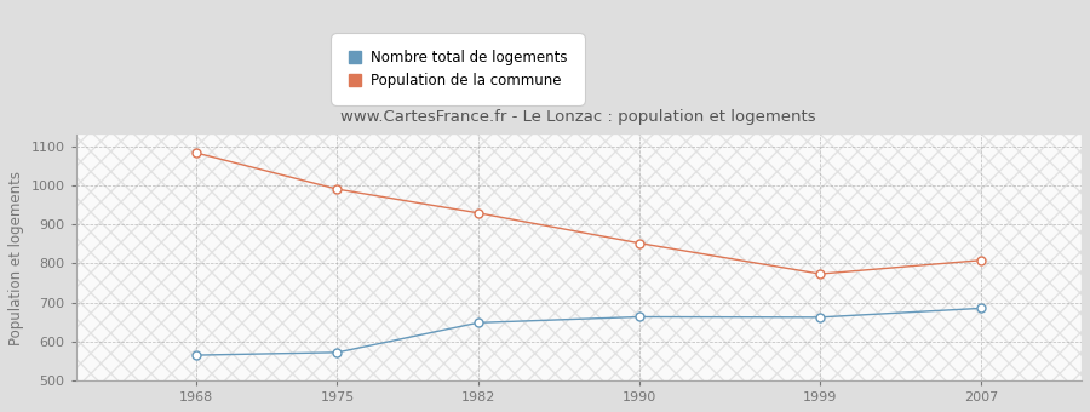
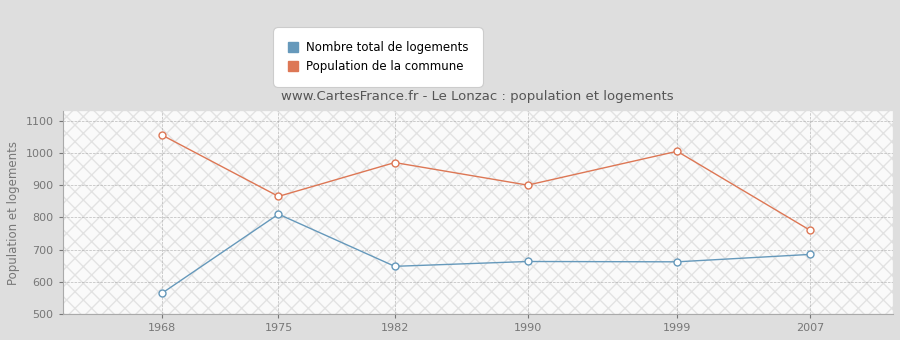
Population de la commune/1968: 1083 -> 1055
Nombre total de logements/1975: 572 -> 810
Population de la commune/1975: 990 -> 865
Population de la commune/1982: 929 -> 970
Population de la commune/1990: 852 -> 900
Population de la commune/1999: 773 -> 1005
Population de la commune/2007: 808 -> 760
